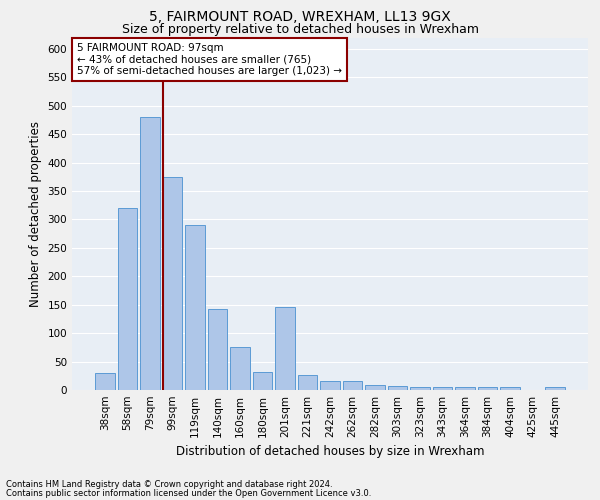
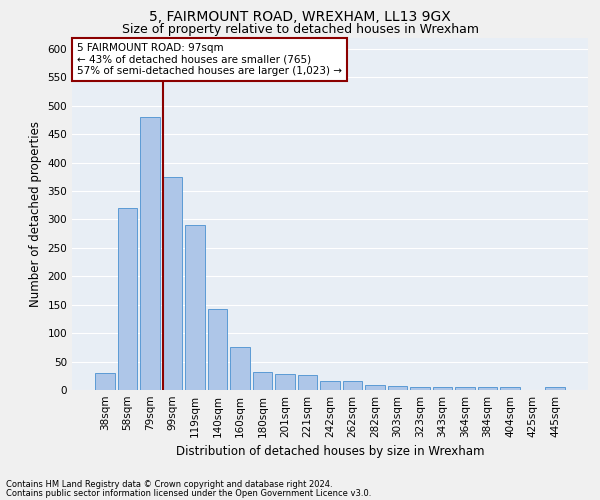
201sqm: 146 -> 29
